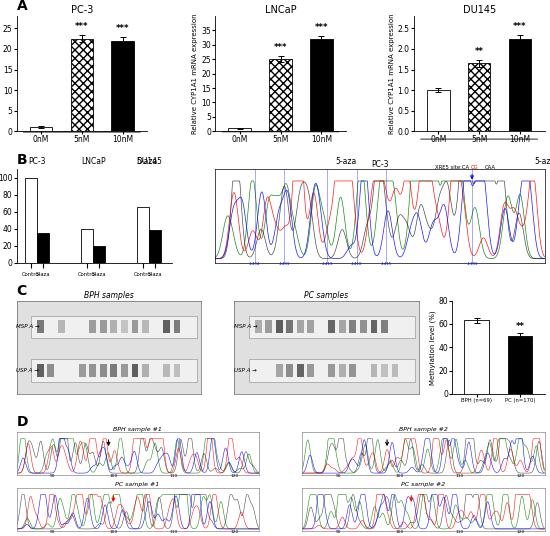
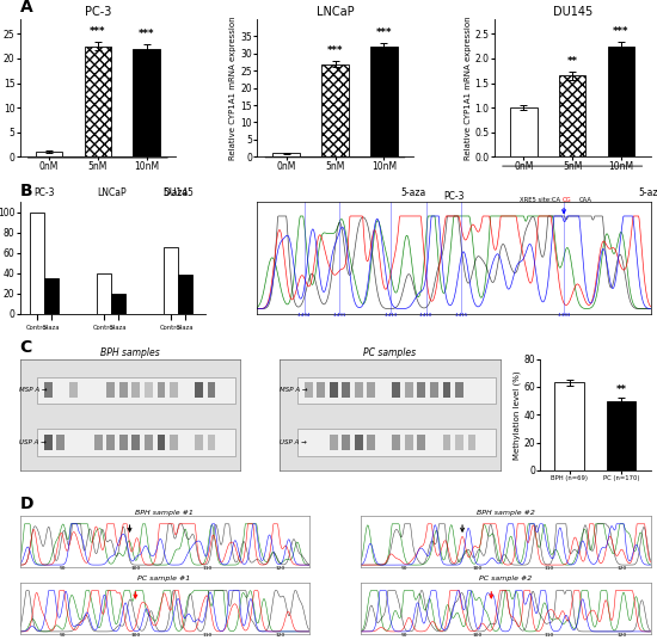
LNCaP/5nM: 25 -> 27
